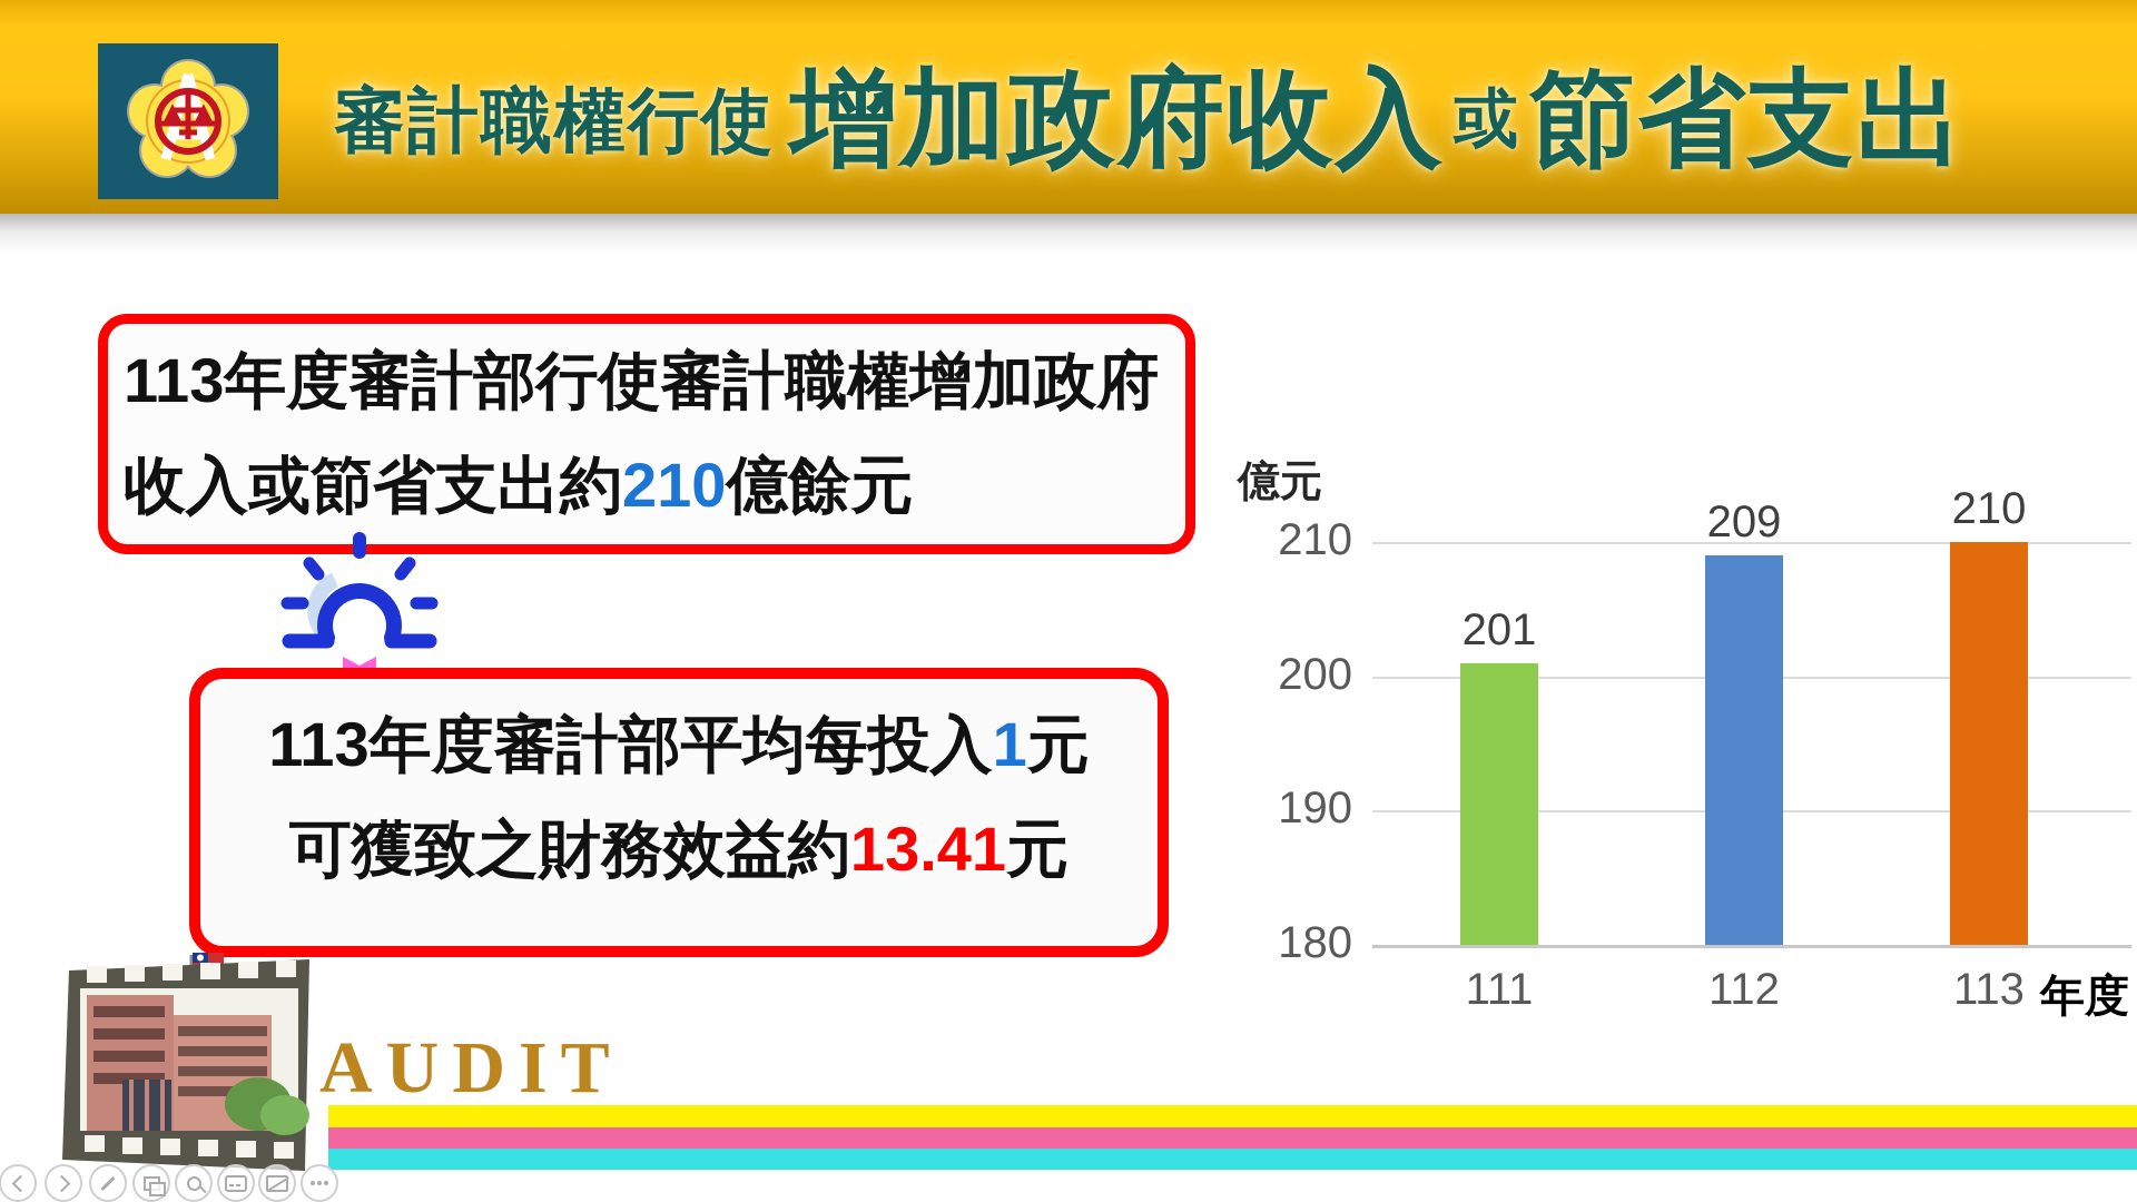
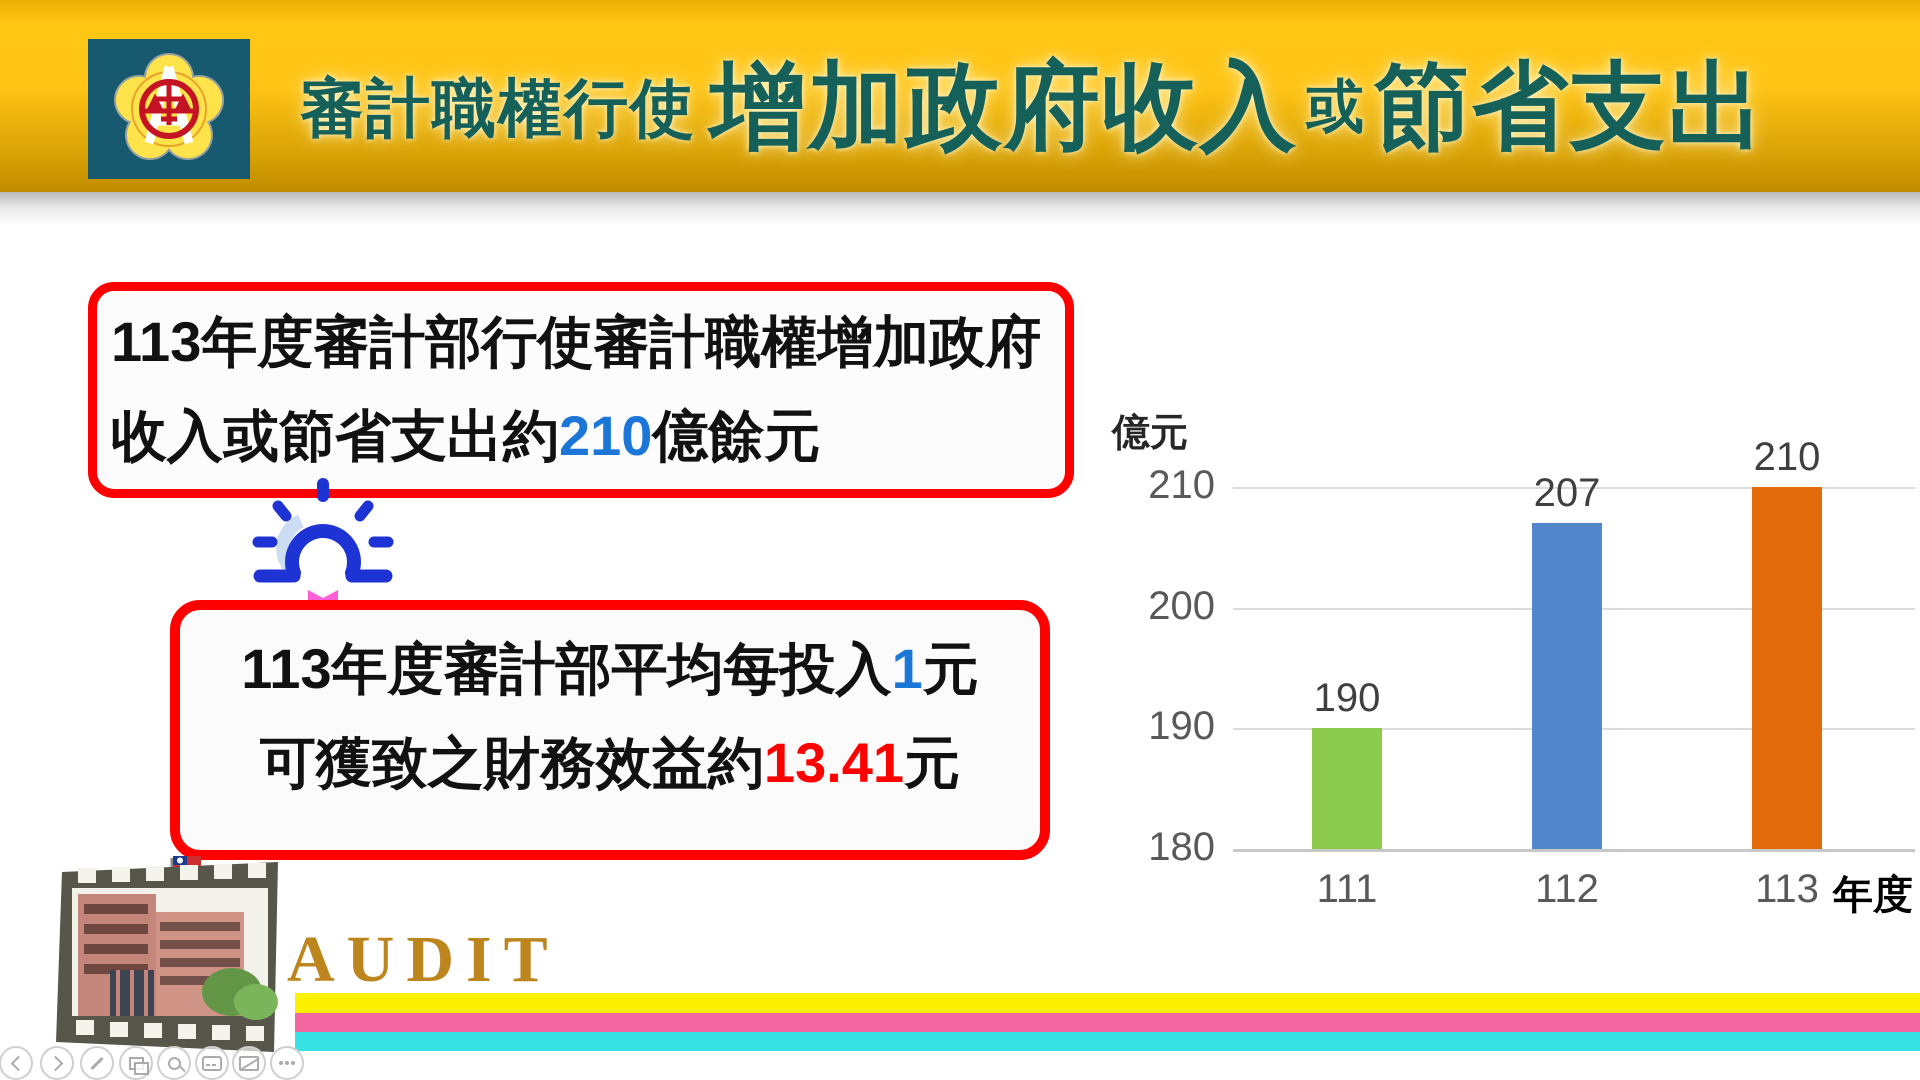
111: 201 -> 190
112: 209 -> 207
